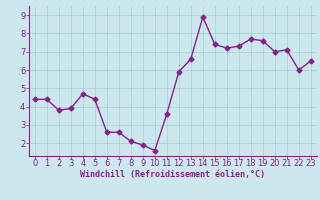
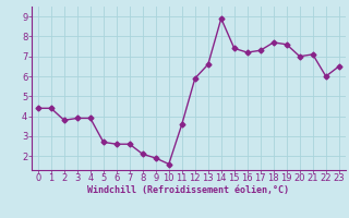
4: 4.7 -> 3.9
5: 4.4 -> 2.7
